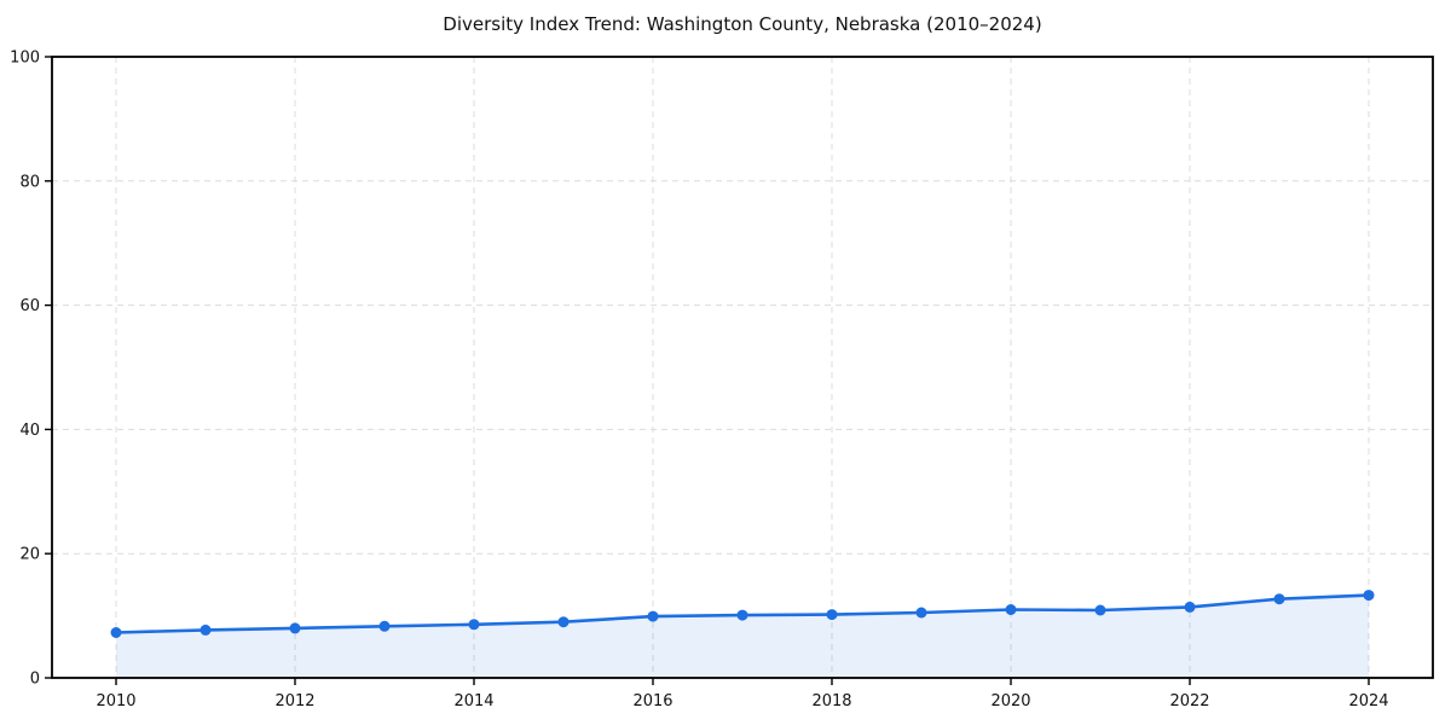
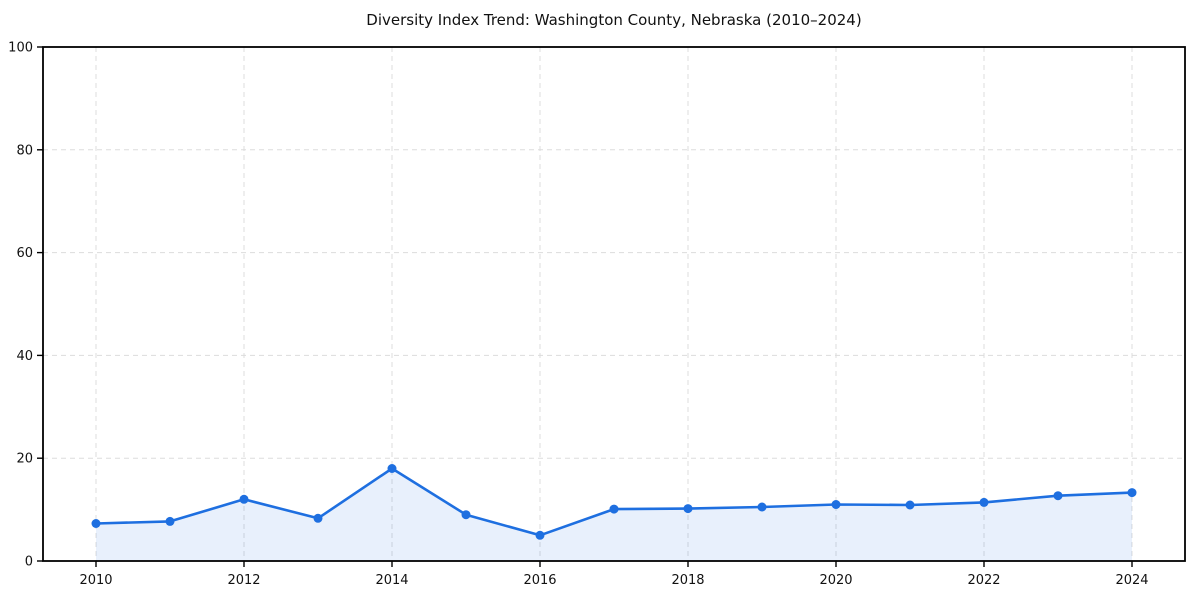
2012: 8 -> 12
2014: 9 -> 18
2016: 10 -> 5
